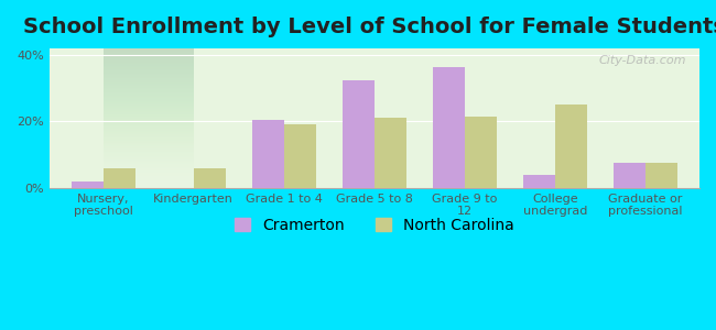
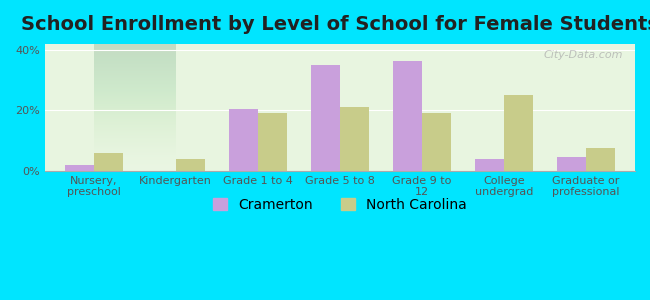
North Carolina/Kindergarten: 6.0% -> 4.0%
Cramerton/Grade 5 to 8: 32.5% -> 35.0%
North Carolina/Grade 9 to 12: 21.5% -> 19.0%
Cramerton/Graduate or professional: 7.5% -> 4.5%
